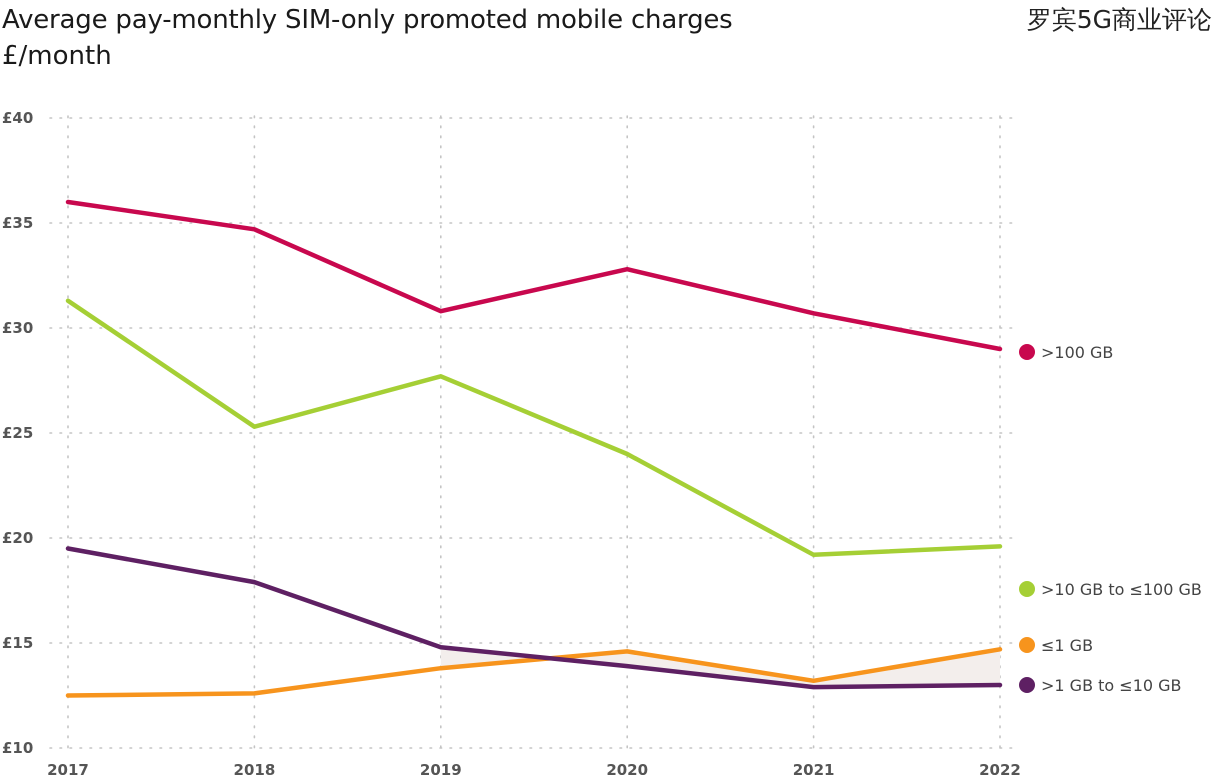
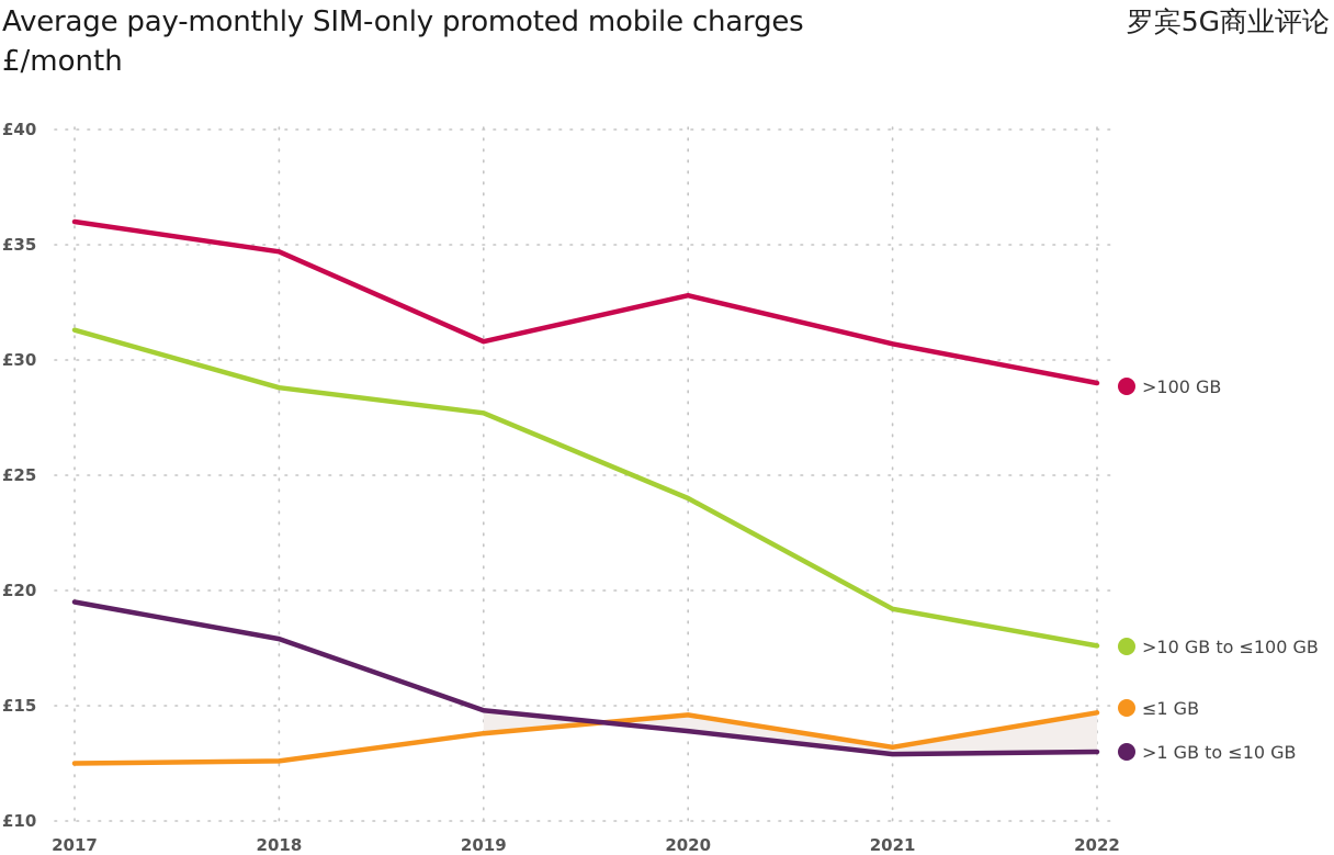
>10 GB to ≤100 GB/2018: £25.3 -> £28.8
>10 GB to ≤100 GB/2022: £19.6 -> £17.6
